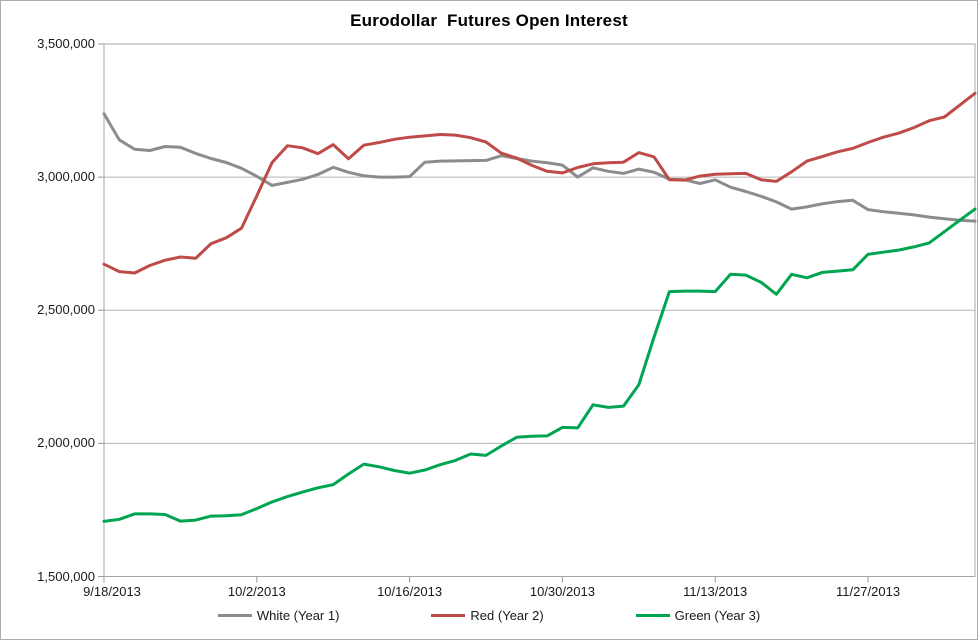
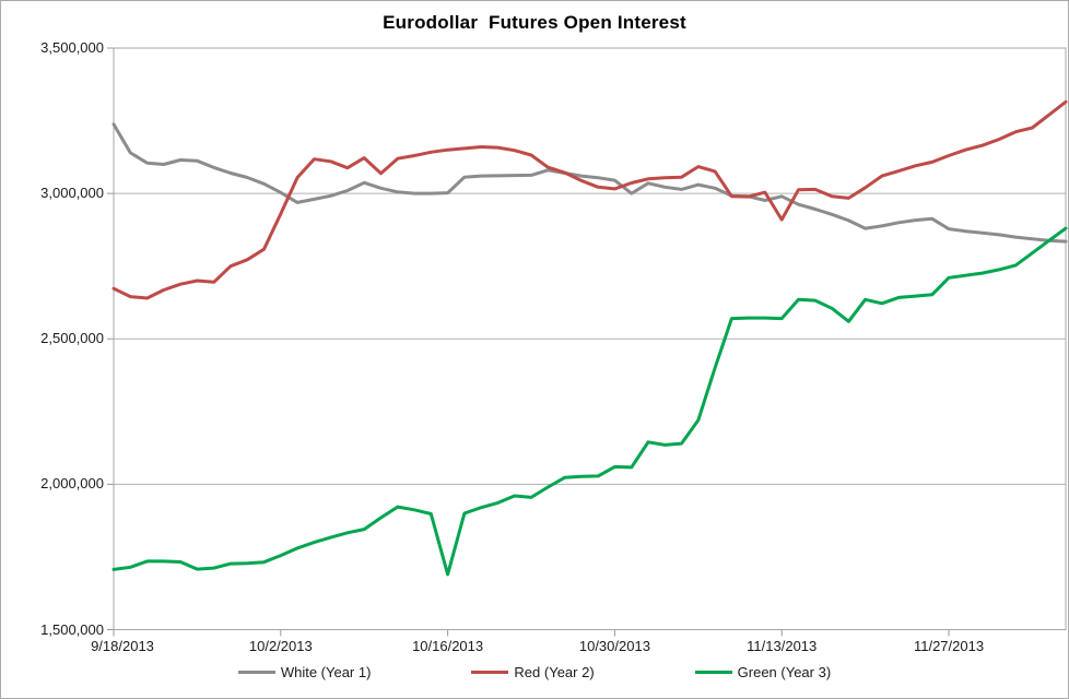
Green (Year 3)/10/16/2013: 1890000 -> 1690000
Red (Year 2)/11/13/2013: 3010000 -> 2910000
